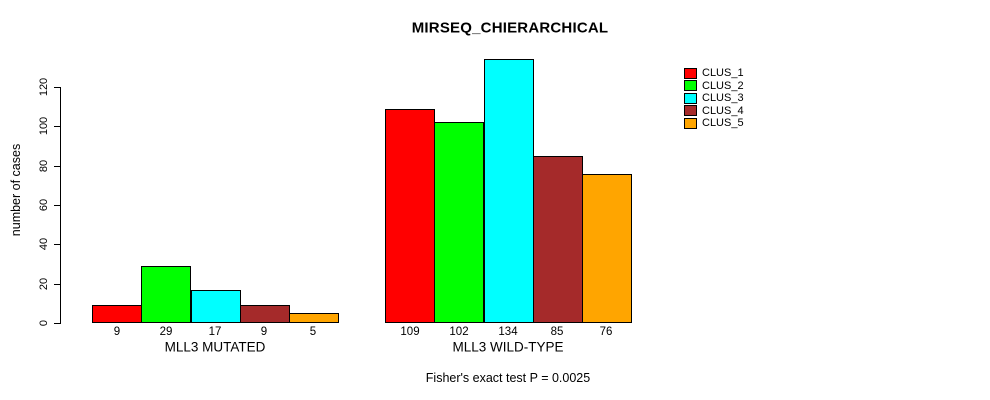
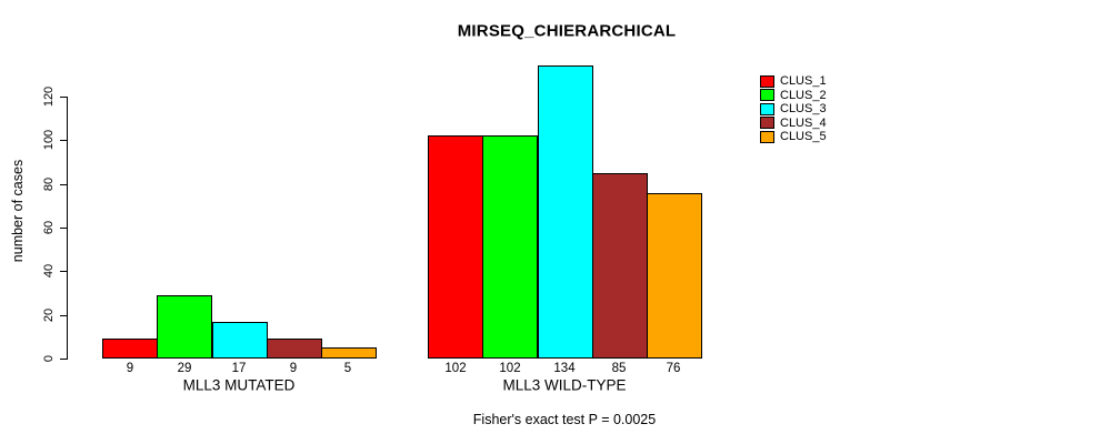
CLUS_1/MLL3 WILD-TYPE: 109 -> 102
